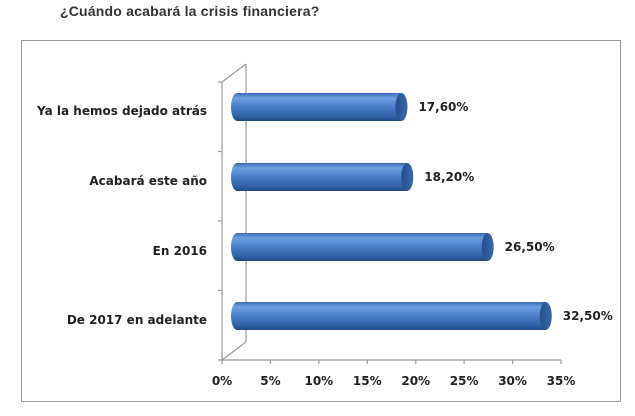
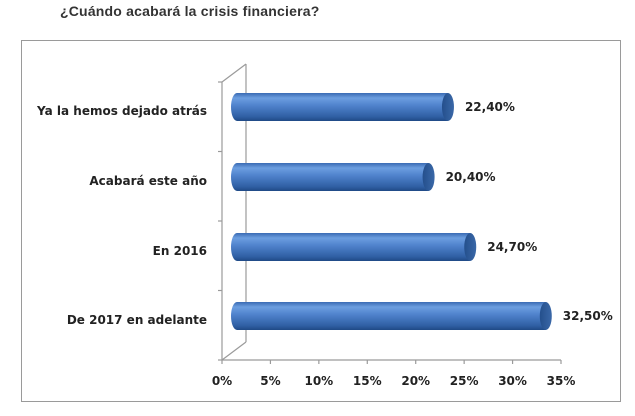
Ya la hemos dejado atrás: 17,60% -> 22,40%
Acabará este año: 18,20% -> 20,40%
En 2016: 26,50% -> 24,70%
